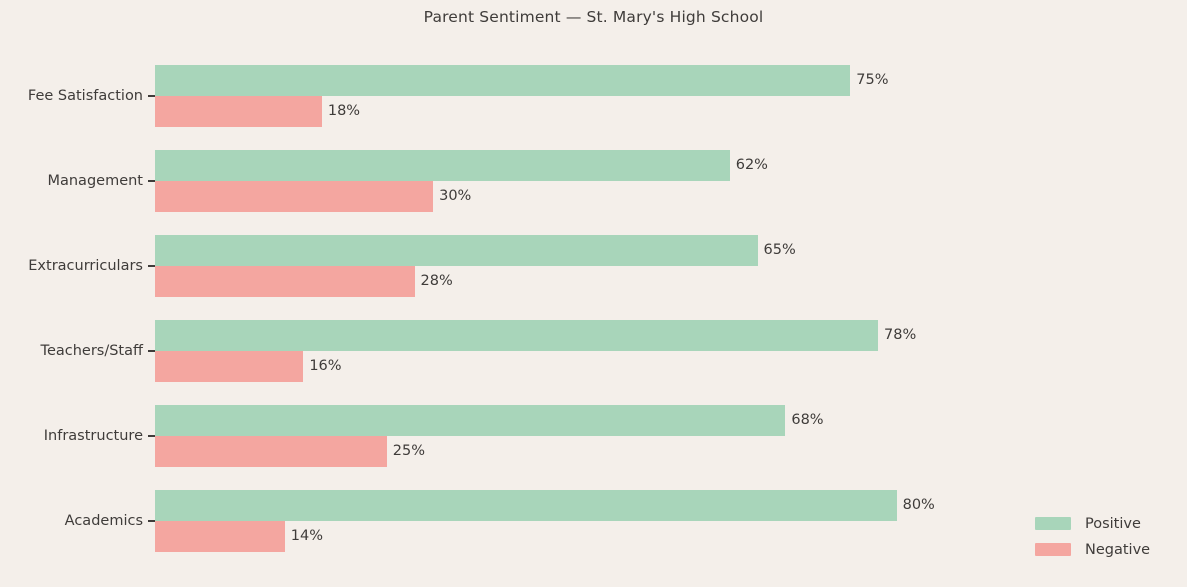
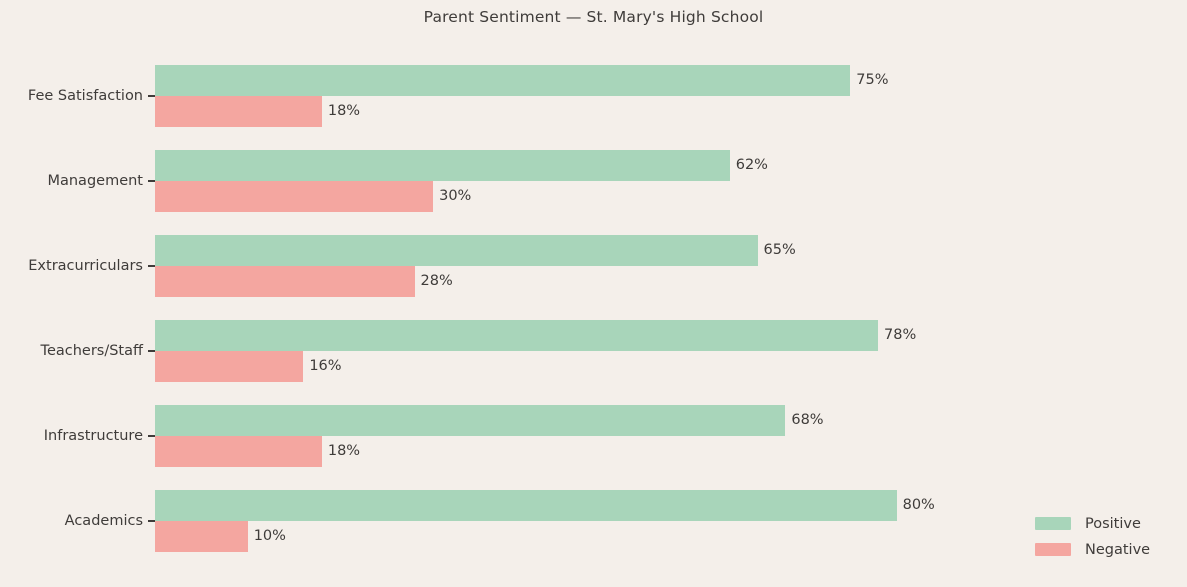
Negative/Infrastructure: 25% -> 18%
Negative/Academics: 14% -> 10%
